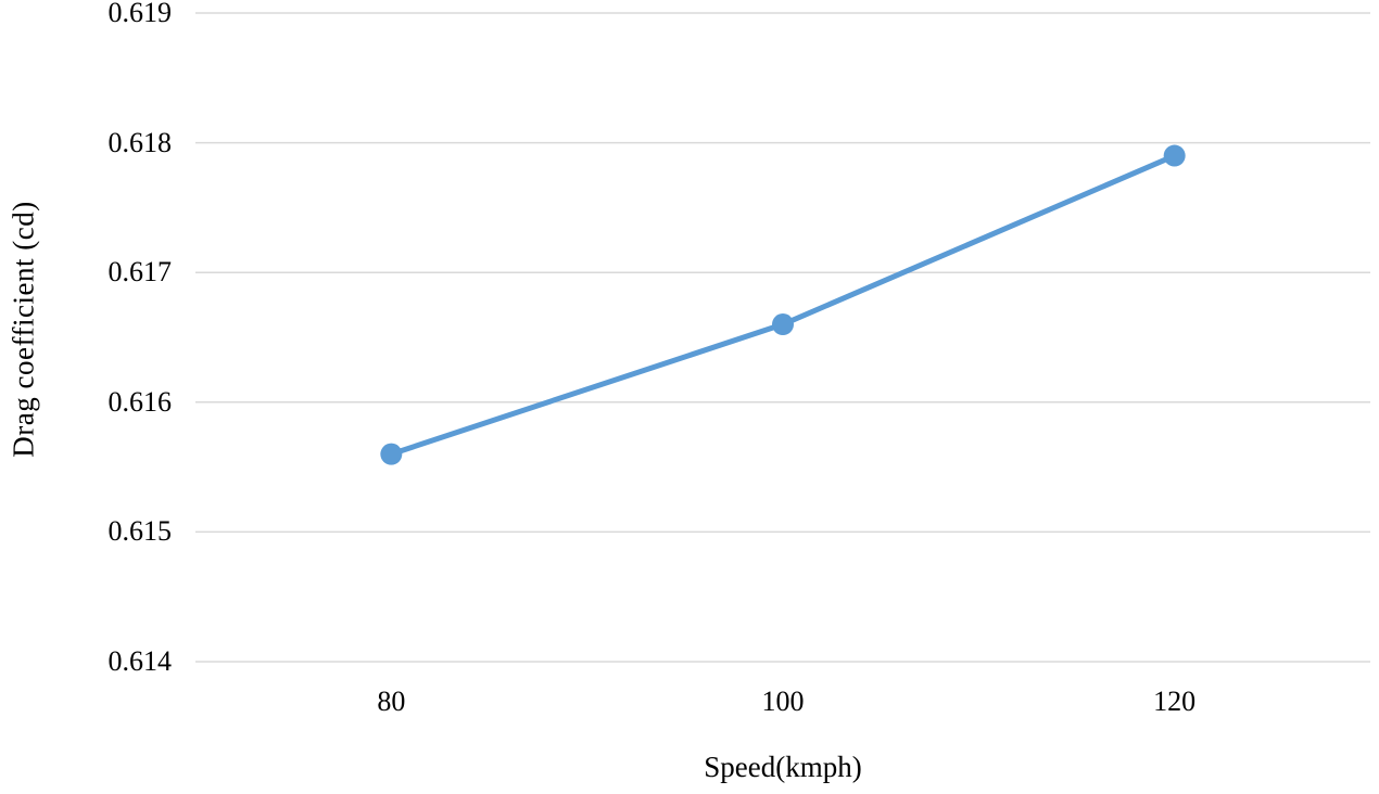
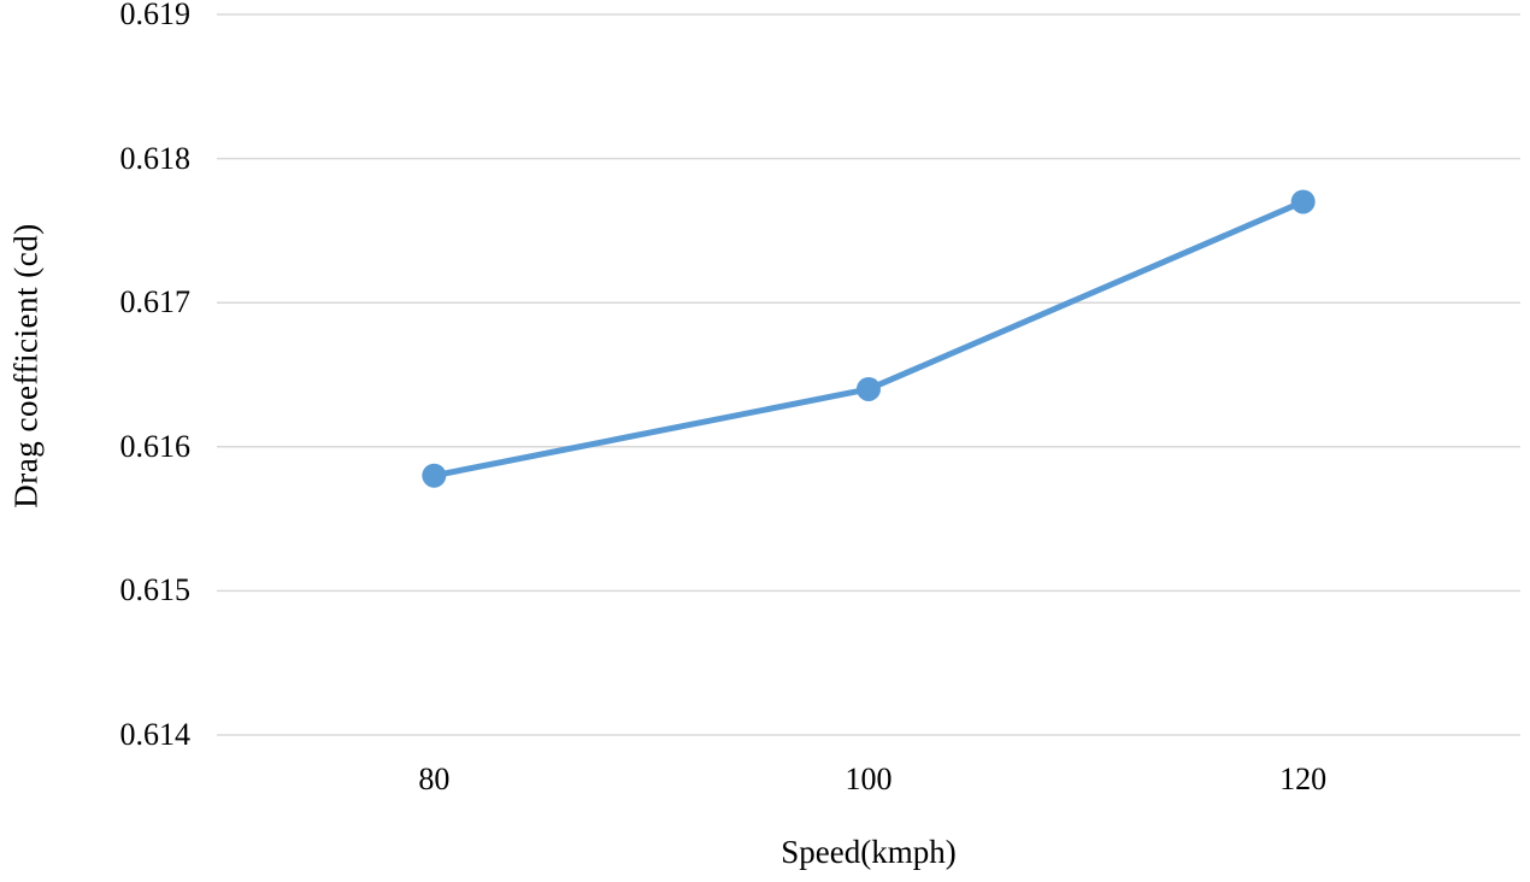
80: 0.6156 -> 0.6158
100: 0.6166 -> 0.6164
120: 0.6179 -> 0.6177
